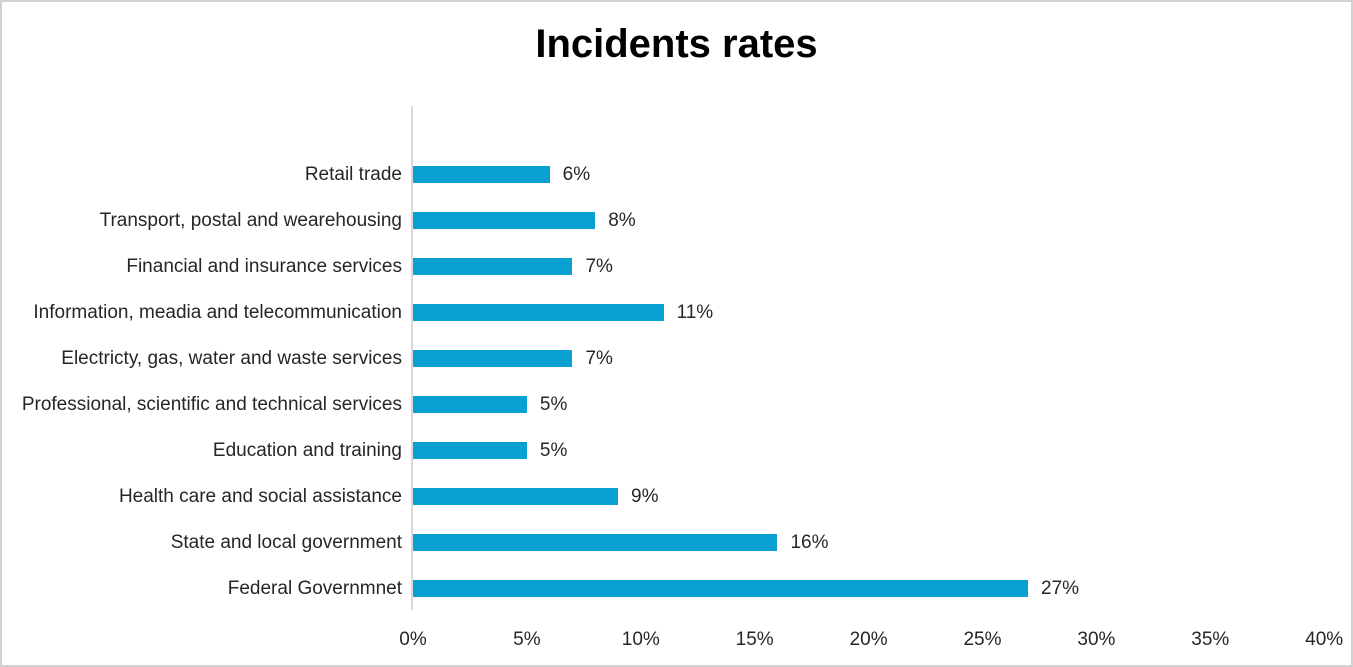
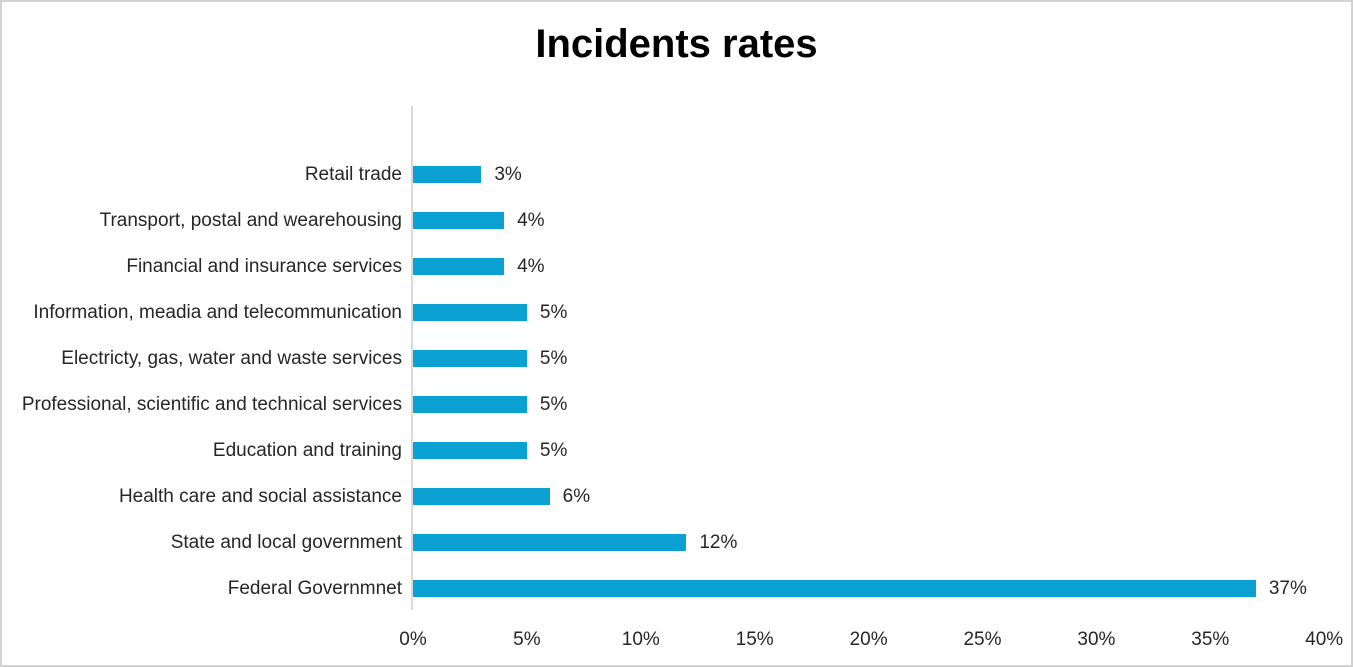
Retail trade: 6% -> 3%
Transport, postal and wearehousing: 8% -> 4%
Financial and insurance services: 7% -> 4%
Information, meadia and telecommunication: 11% -> 5%
Electricty, gas, water and waste services: 7% -> 5%
Health care and social assistance: 9% -> 6%
State and local government: 16% -> 12%
Federal Governmnet: 27% -> 37%
